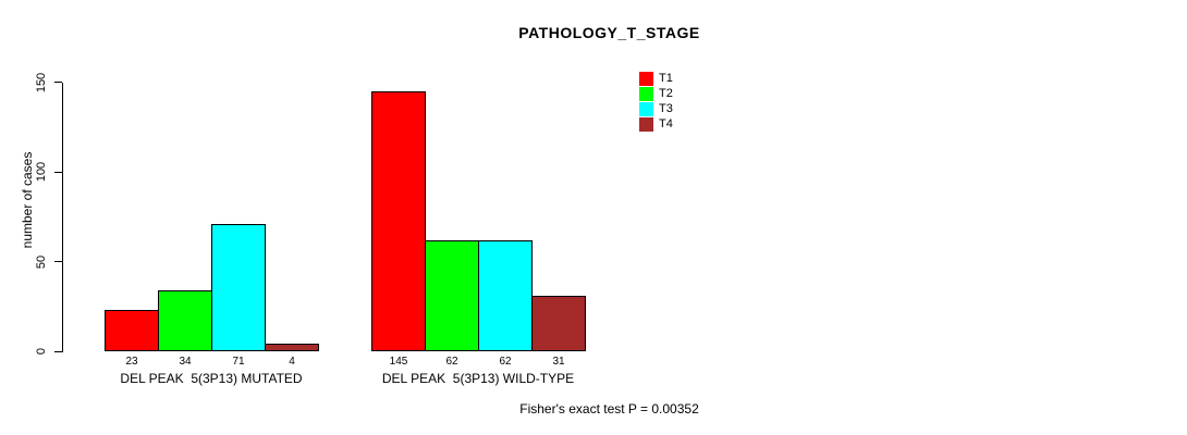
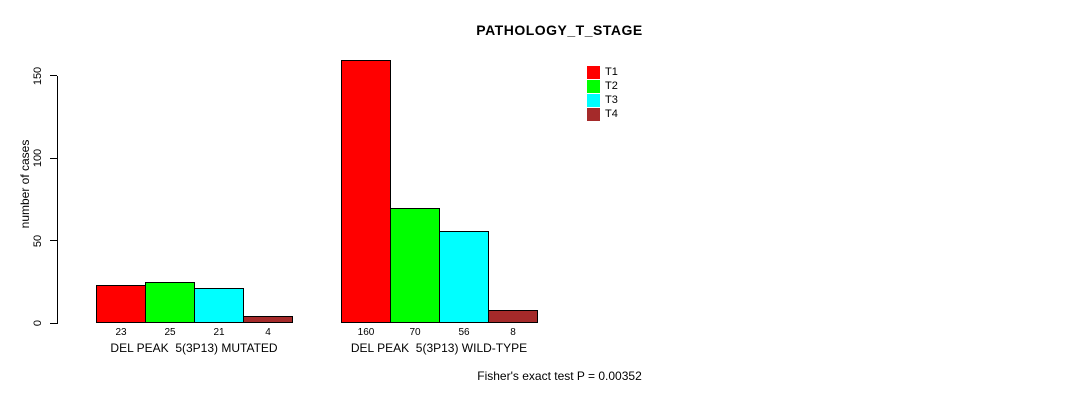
T2/DEL PEAK 5(3P13) MUTATED: 34 -> 25
T3/DEL PEAK 5(3P13) MUTATED: 71 -> 21
T1/DEL PEAK 5(3P13) WILD-TYPE: 145 -> 160
T2/DEL PEAK 5(3P13) WILD-TYPE: 62 -> 70
T3/DEL PEAK 5(3P13) WILD-TYPE: 62 -> 56
T4/DEL PEAK 5(3P13) WILD-TYPE: 31 -> 8
